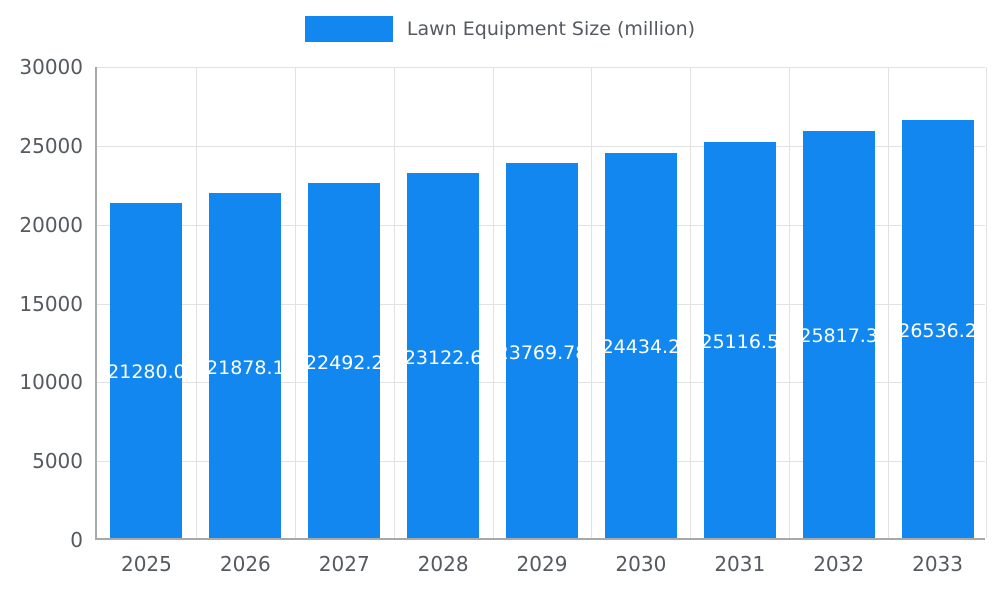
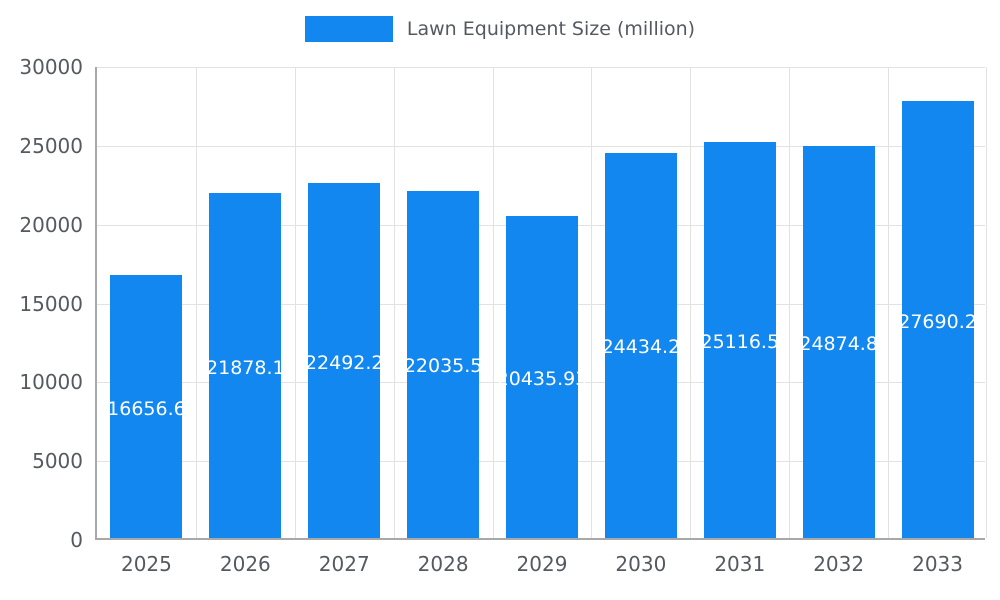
2025: 21280.0 -> 16656.6
2028: 23122.6 -> 22035.5
2029: 23769.78 -> 20435.93
2032: 25817.3 -> 24874.8
2033: 26536.2 -> 27690.2
